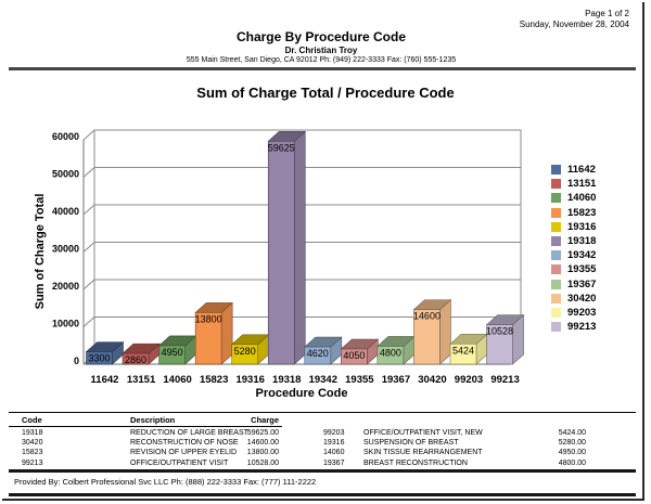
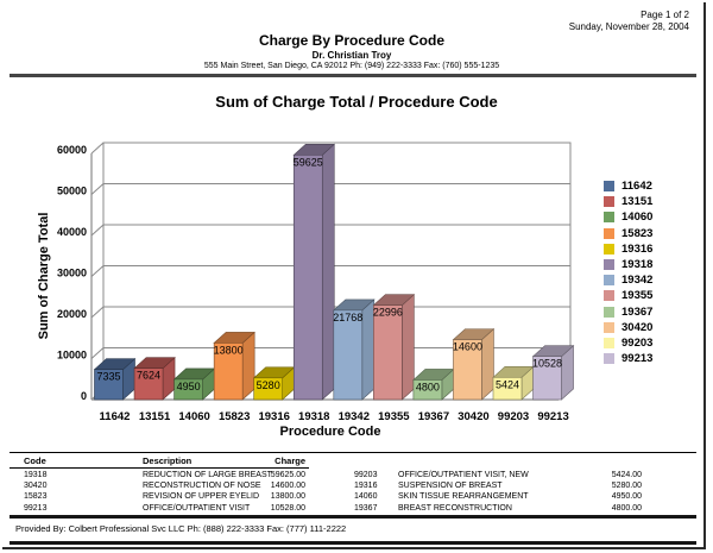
11642: 3300 -> 7335
13151: 2860 -> 7624
19342: 4620 -> 21768
19355: 4050 -> 22996
